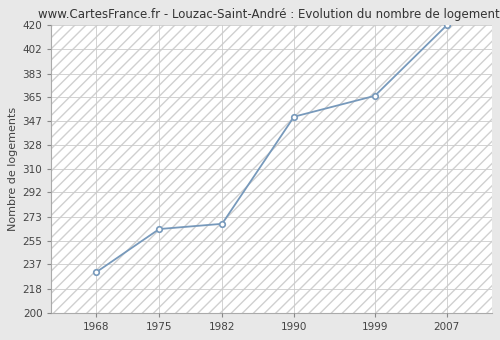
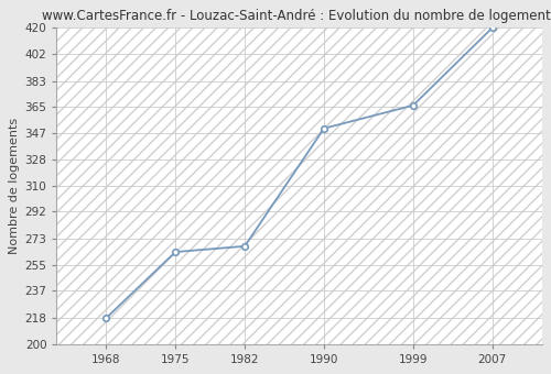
1968: 231 -> 218
